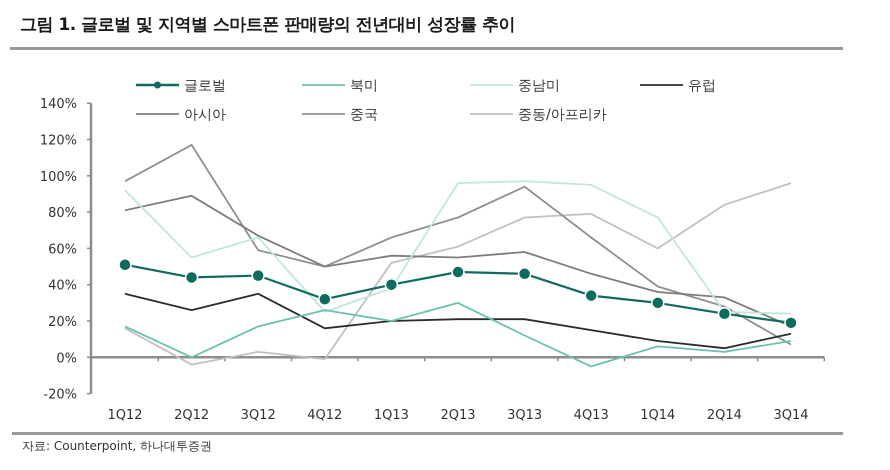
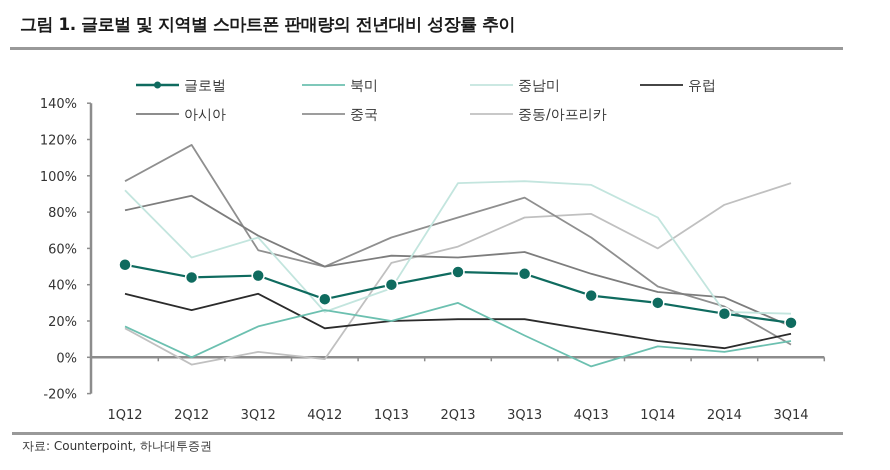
중국/3Q13: 94% -> 88%
